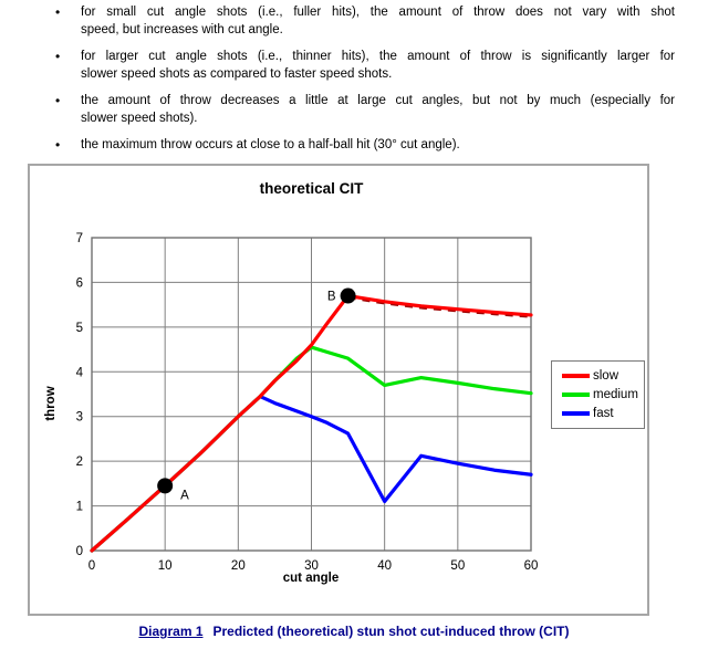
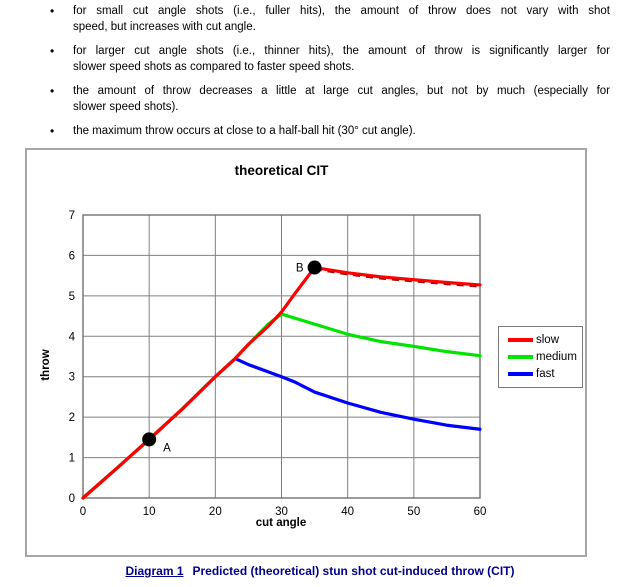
medium/40: 3.7 -> 4.0
fast/40: 1.1 -> 2.4
